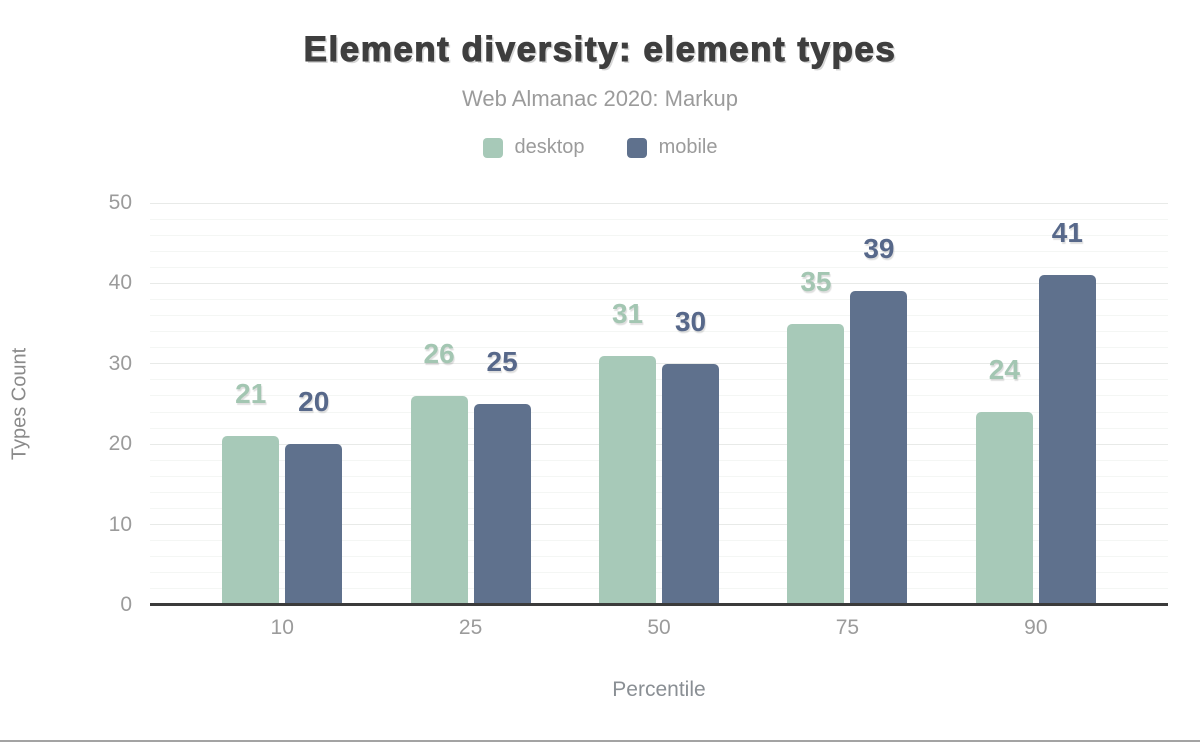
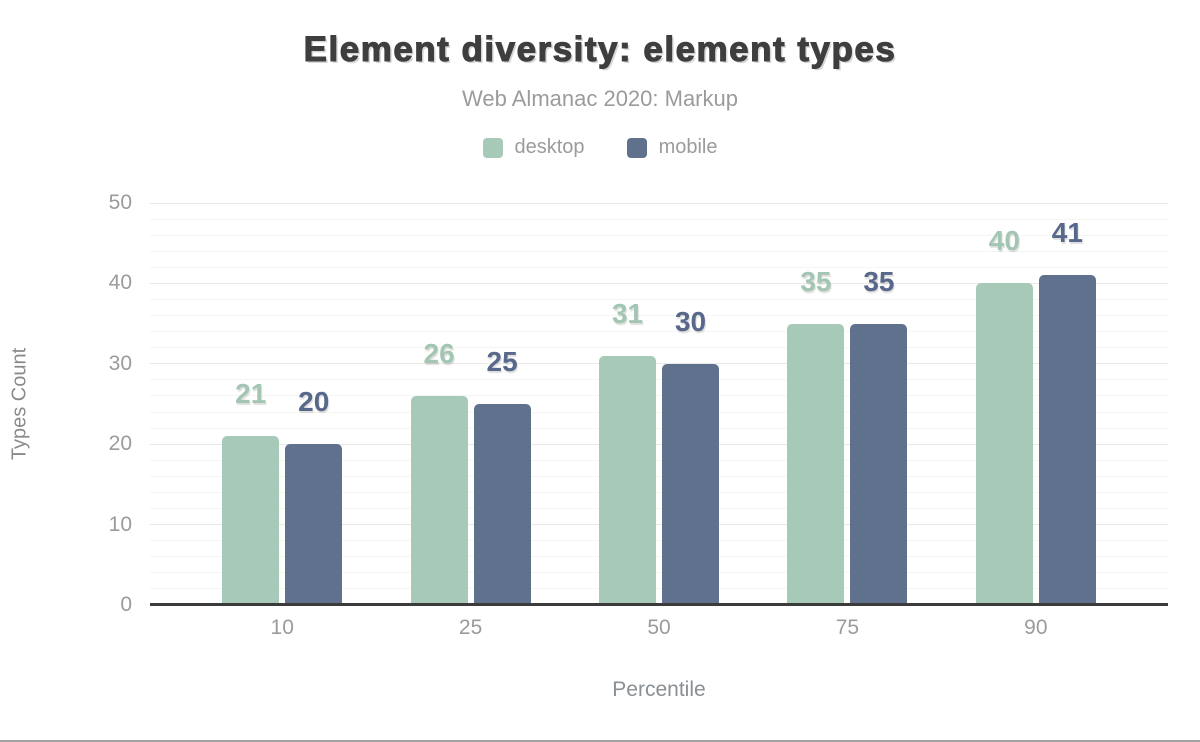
mobile/75: 39 -> 35
desktop/90: 24 -> 40
